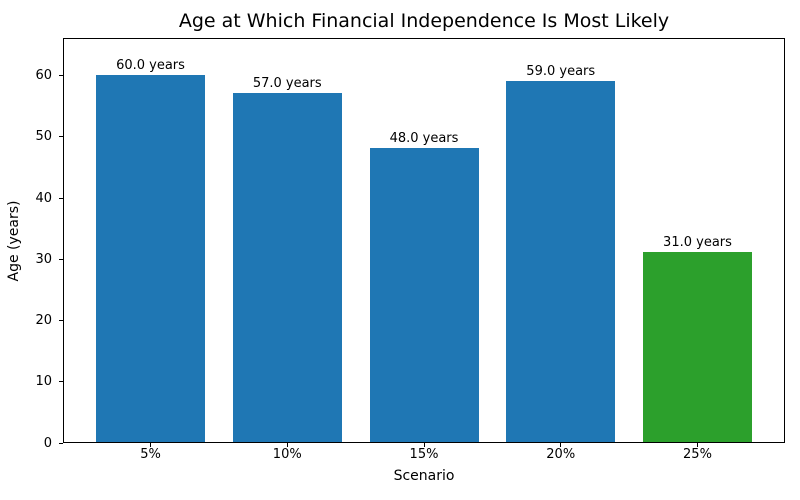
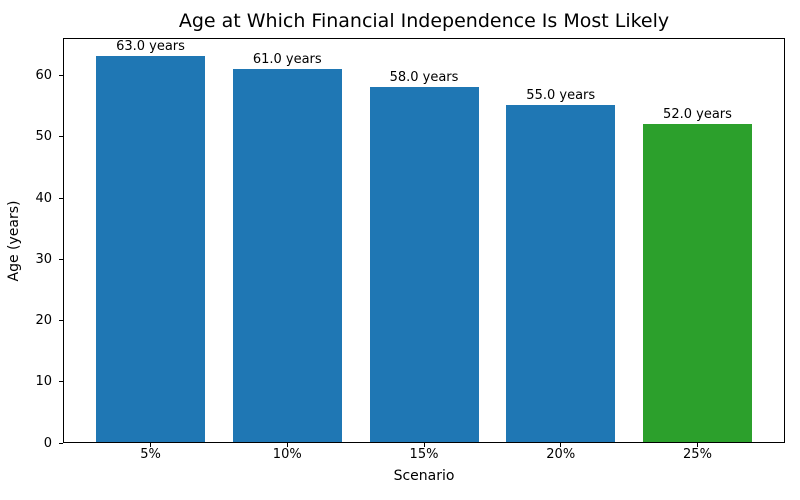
5%: 60.0 -> 63.0
10%: 57.0 -> 61.0
15%: 48.0 -> 58.0
20%: 59.0 -> 55.0
25%: 31.0 -> 52.0
